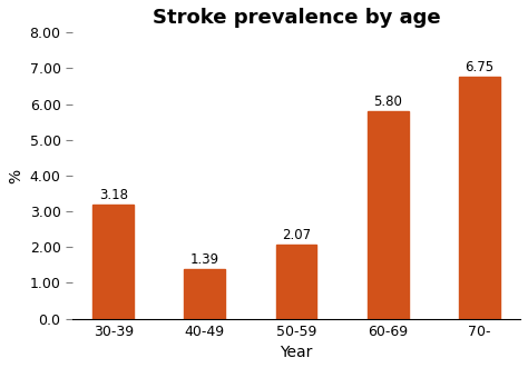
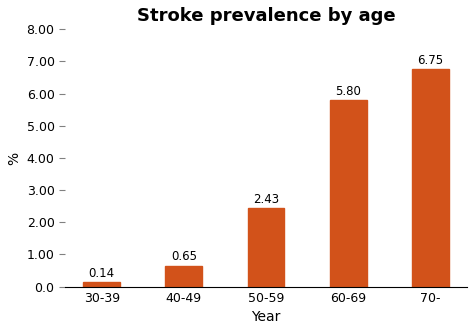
30-39: 3.18 -> 0.14
40-49: 1.39 -> 0.65
50-59: 2.07 -> 2.43
